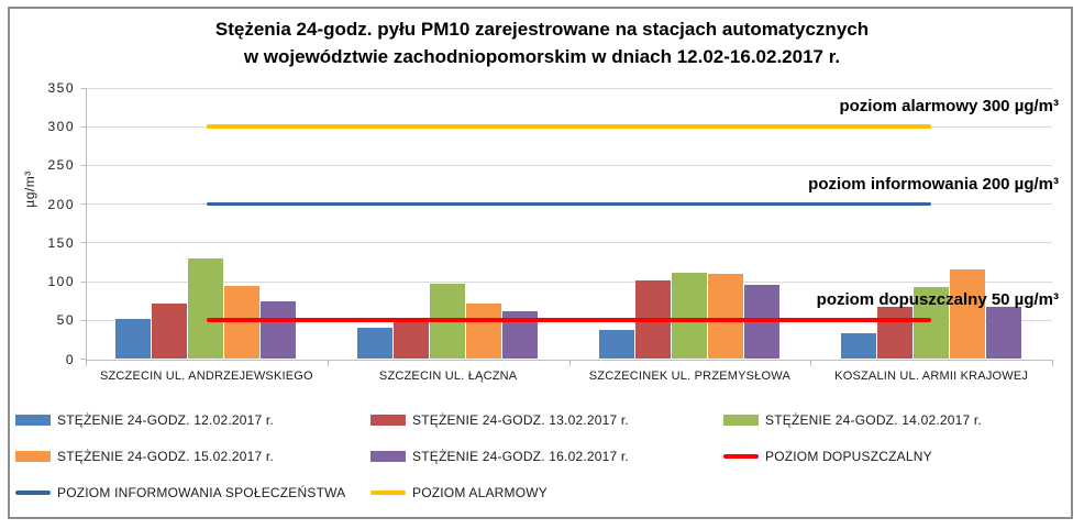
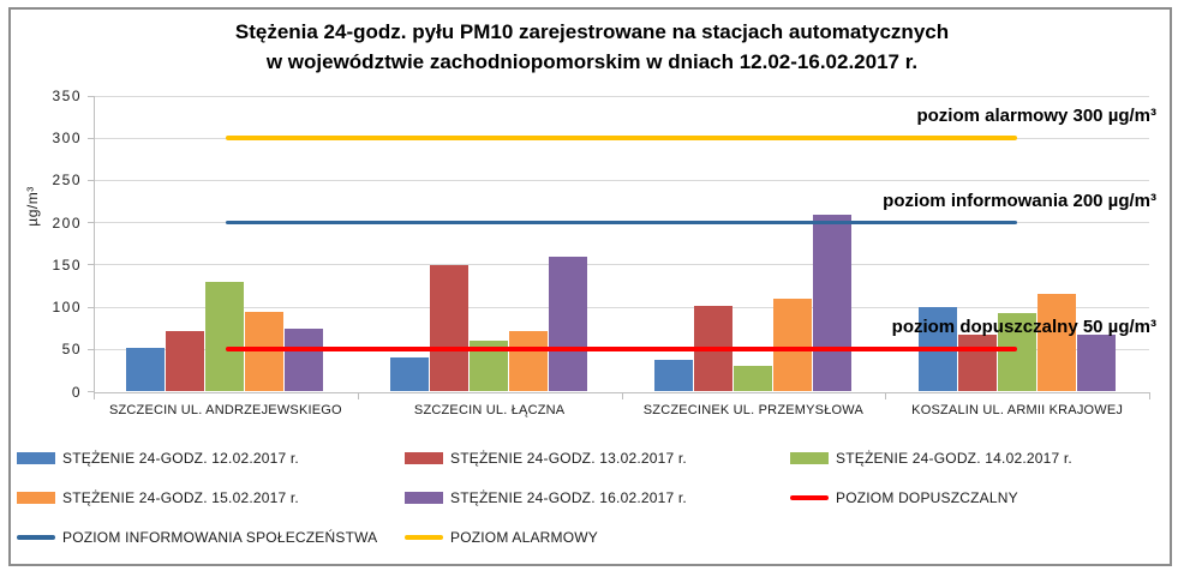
STĘŻENIE 24-GODZ. 13.02.2017 r./SZCZECIN UL. ŁĄCZNA: 50 -> 150
STĘŻENIE 24-GODZ. 14.02.2017 r./SZCZECIN UL. ŁĄCZNA: 100 -> 60
STĘŻENIE 24-GODZ. 16.02.2017 r./SZCZECIN UL. ŁĄCZNA: 60 -> 160
STĘŻENIE 24-GODZ. 14.02.2017 r./SZCZECINEK UL. PRZEMYSŁOWA: 110 -> 30
STĘŻENIE 24-GODZ. 16.02.2017 r./SZCZECINEK UL. PRZEMYSŁOWA: 100 -> 210
STĘŻENIE 24-GODZ. 12.02.2017 r./KOSZALIN UL. ARMII KRAJOWEJ: 30 -> 100
